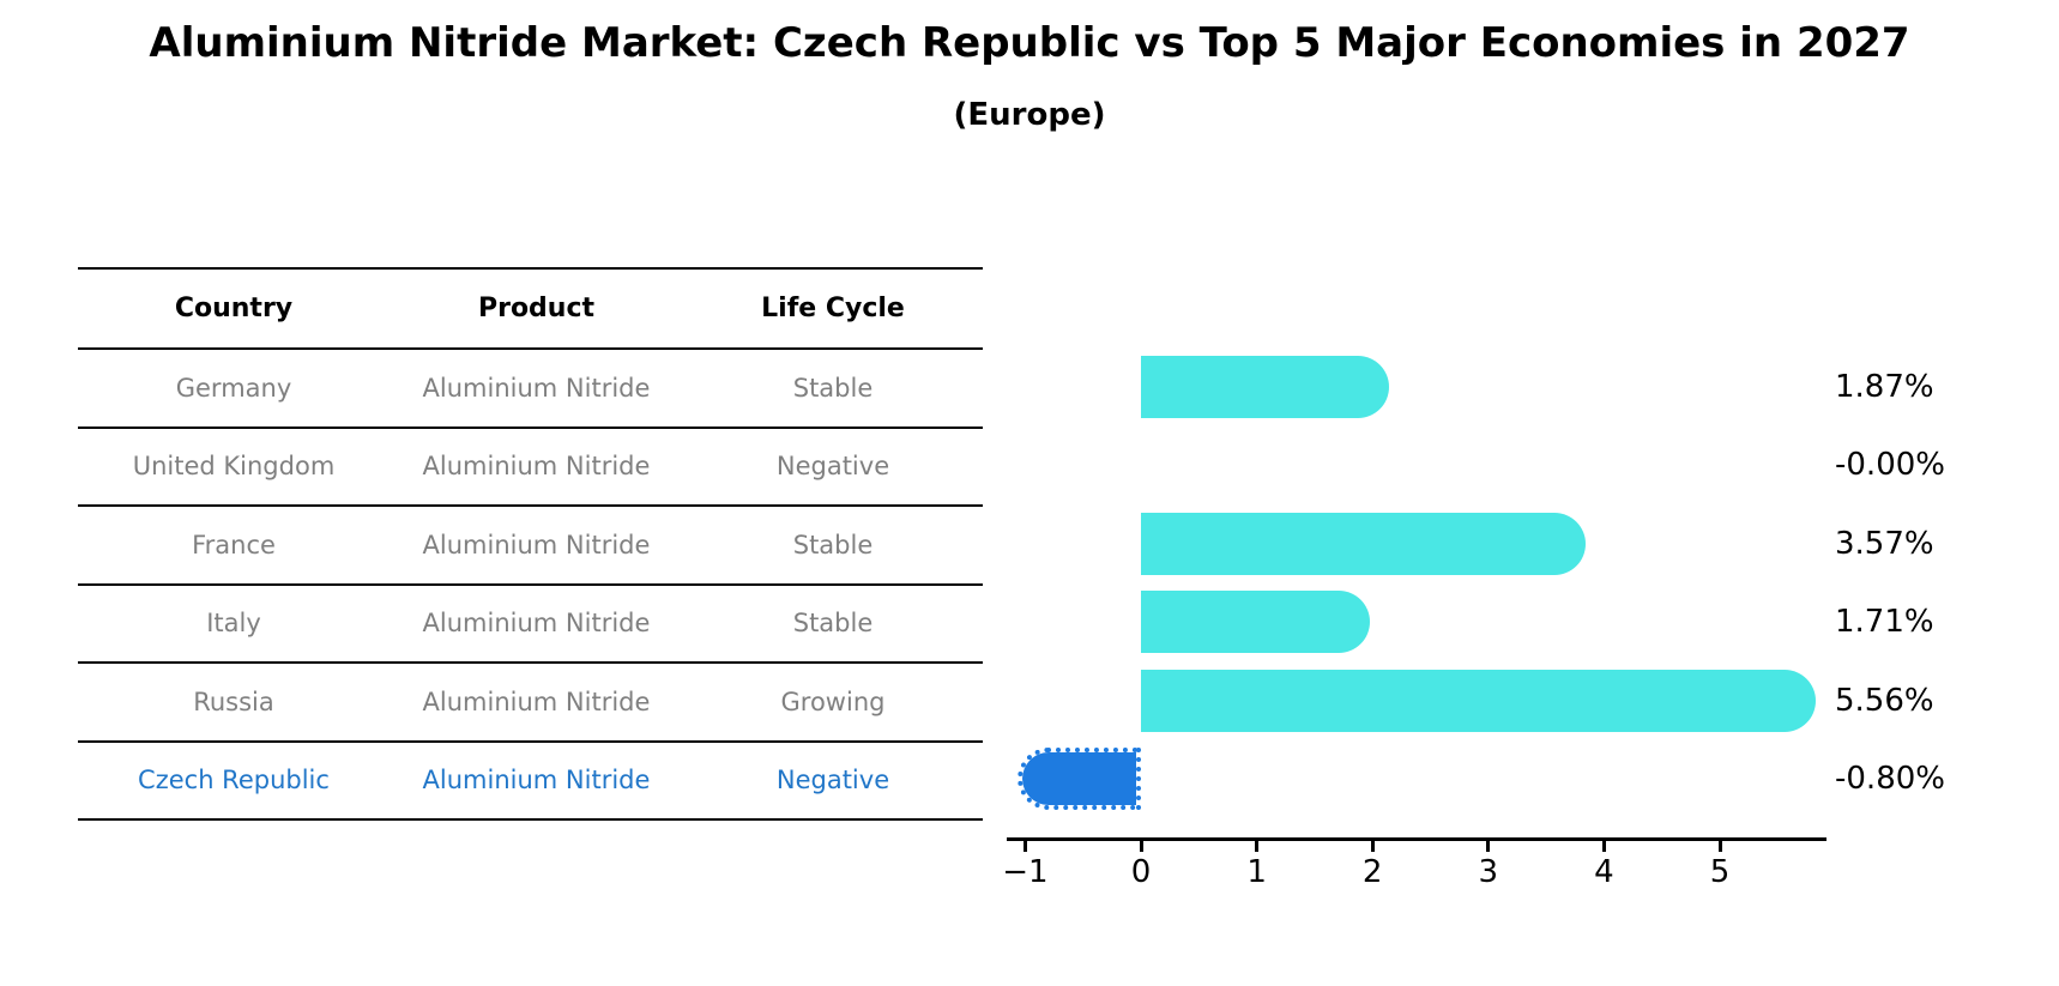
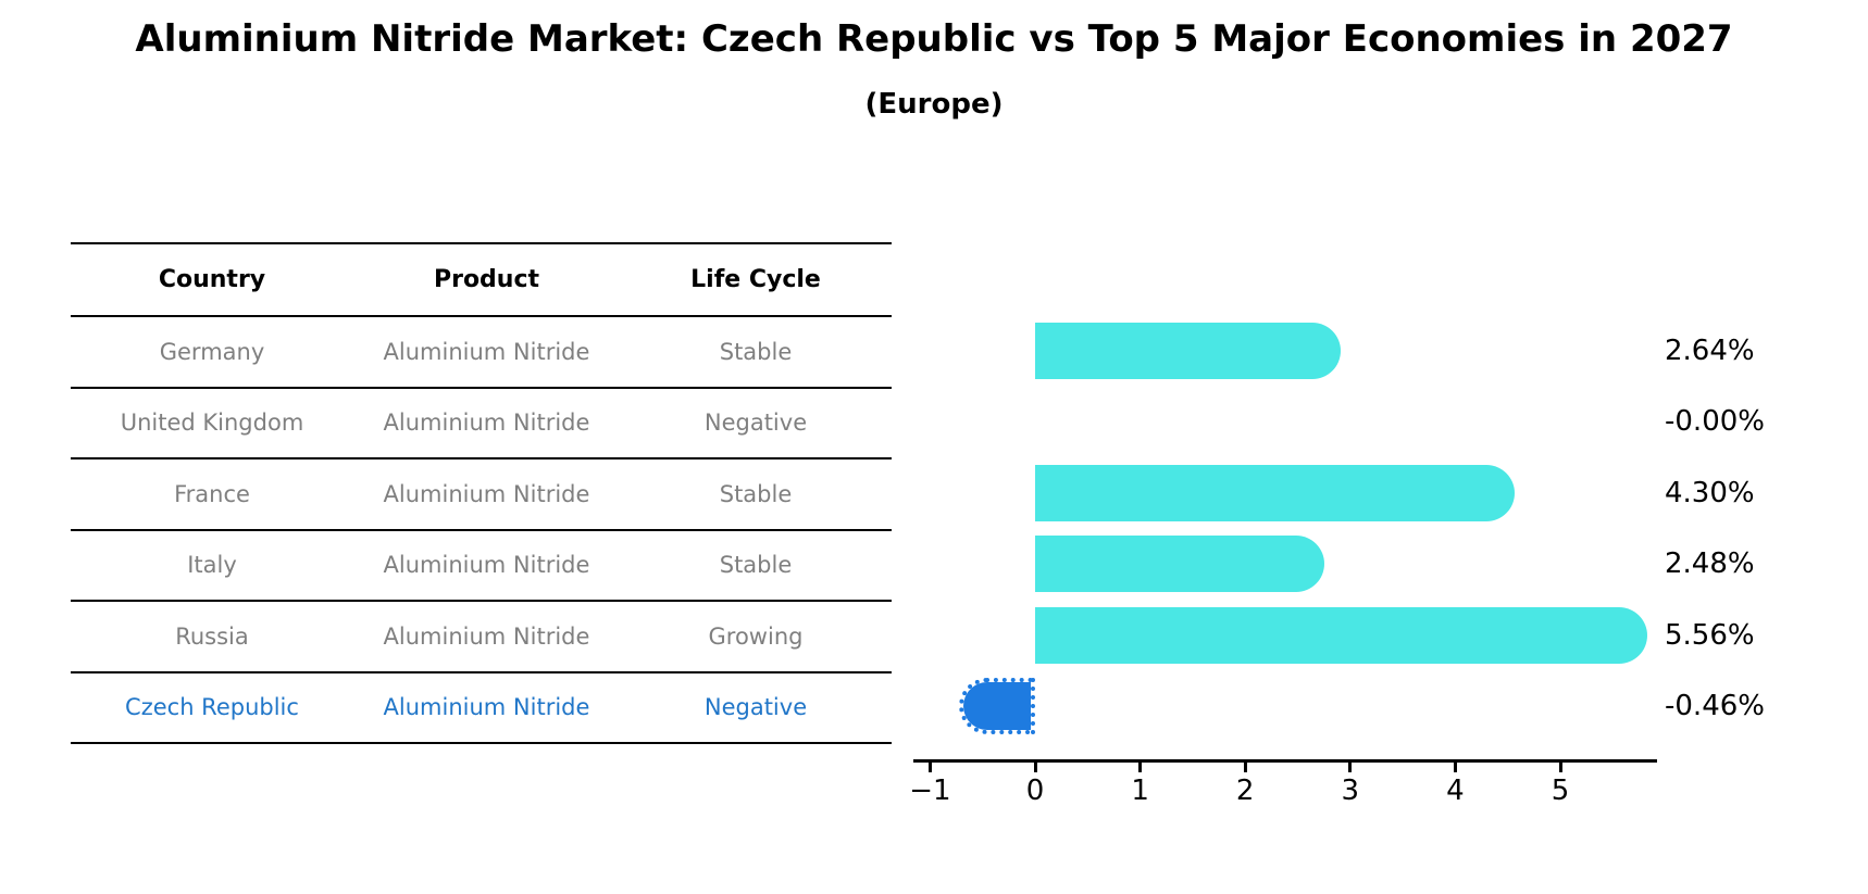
Germany: 1.87% -> 2.64%
France: 3.57% -> 4.30%
Italy: 1.71% -> 2.48%
Czech Republic: -0.80% -> -0.46%
